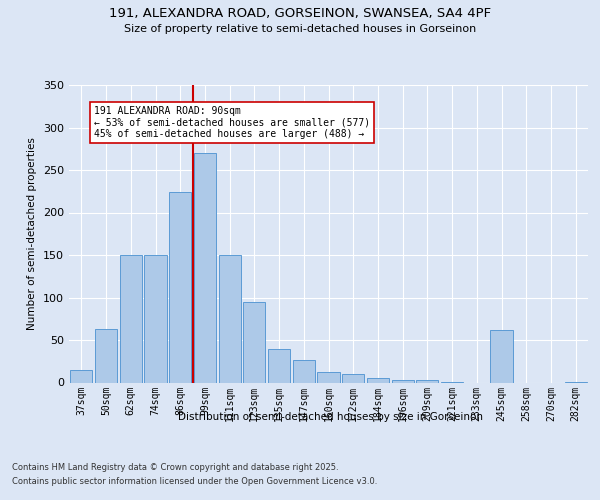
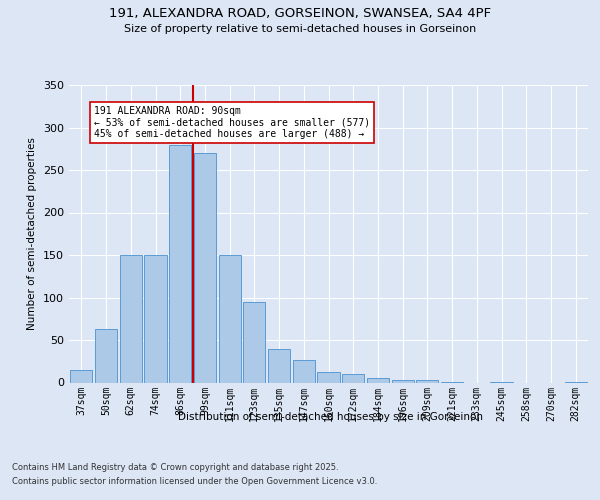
86sqm: 224 -> 280
245sqm: 62 -> 1
